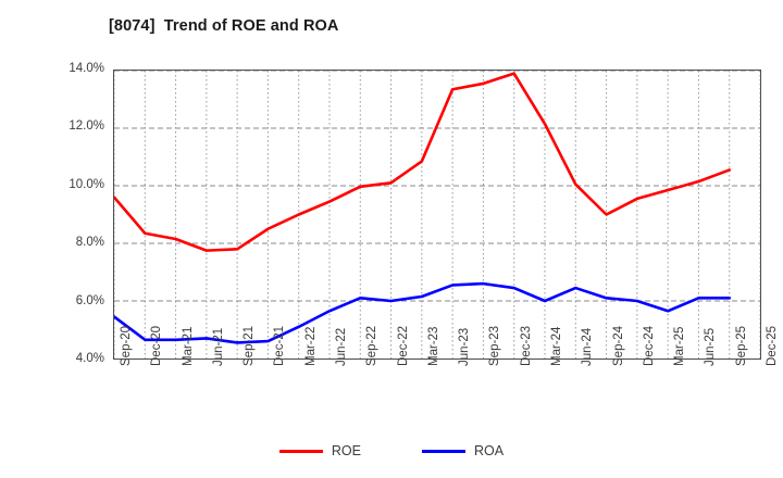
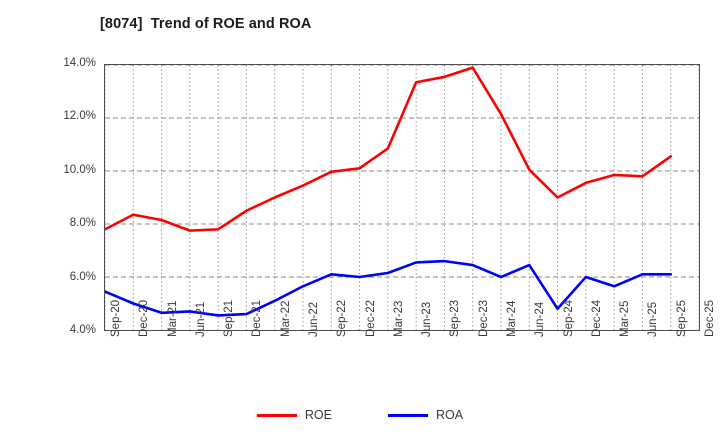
ROE/Sep-20: 9.6% -> 7.8%
ROA/Dec-20: 4.7% -> 5.0%
ROA/Sep-24: 6.1% -> 4.8%
ROE/Jun-25: 10.2% -> 9.8%
